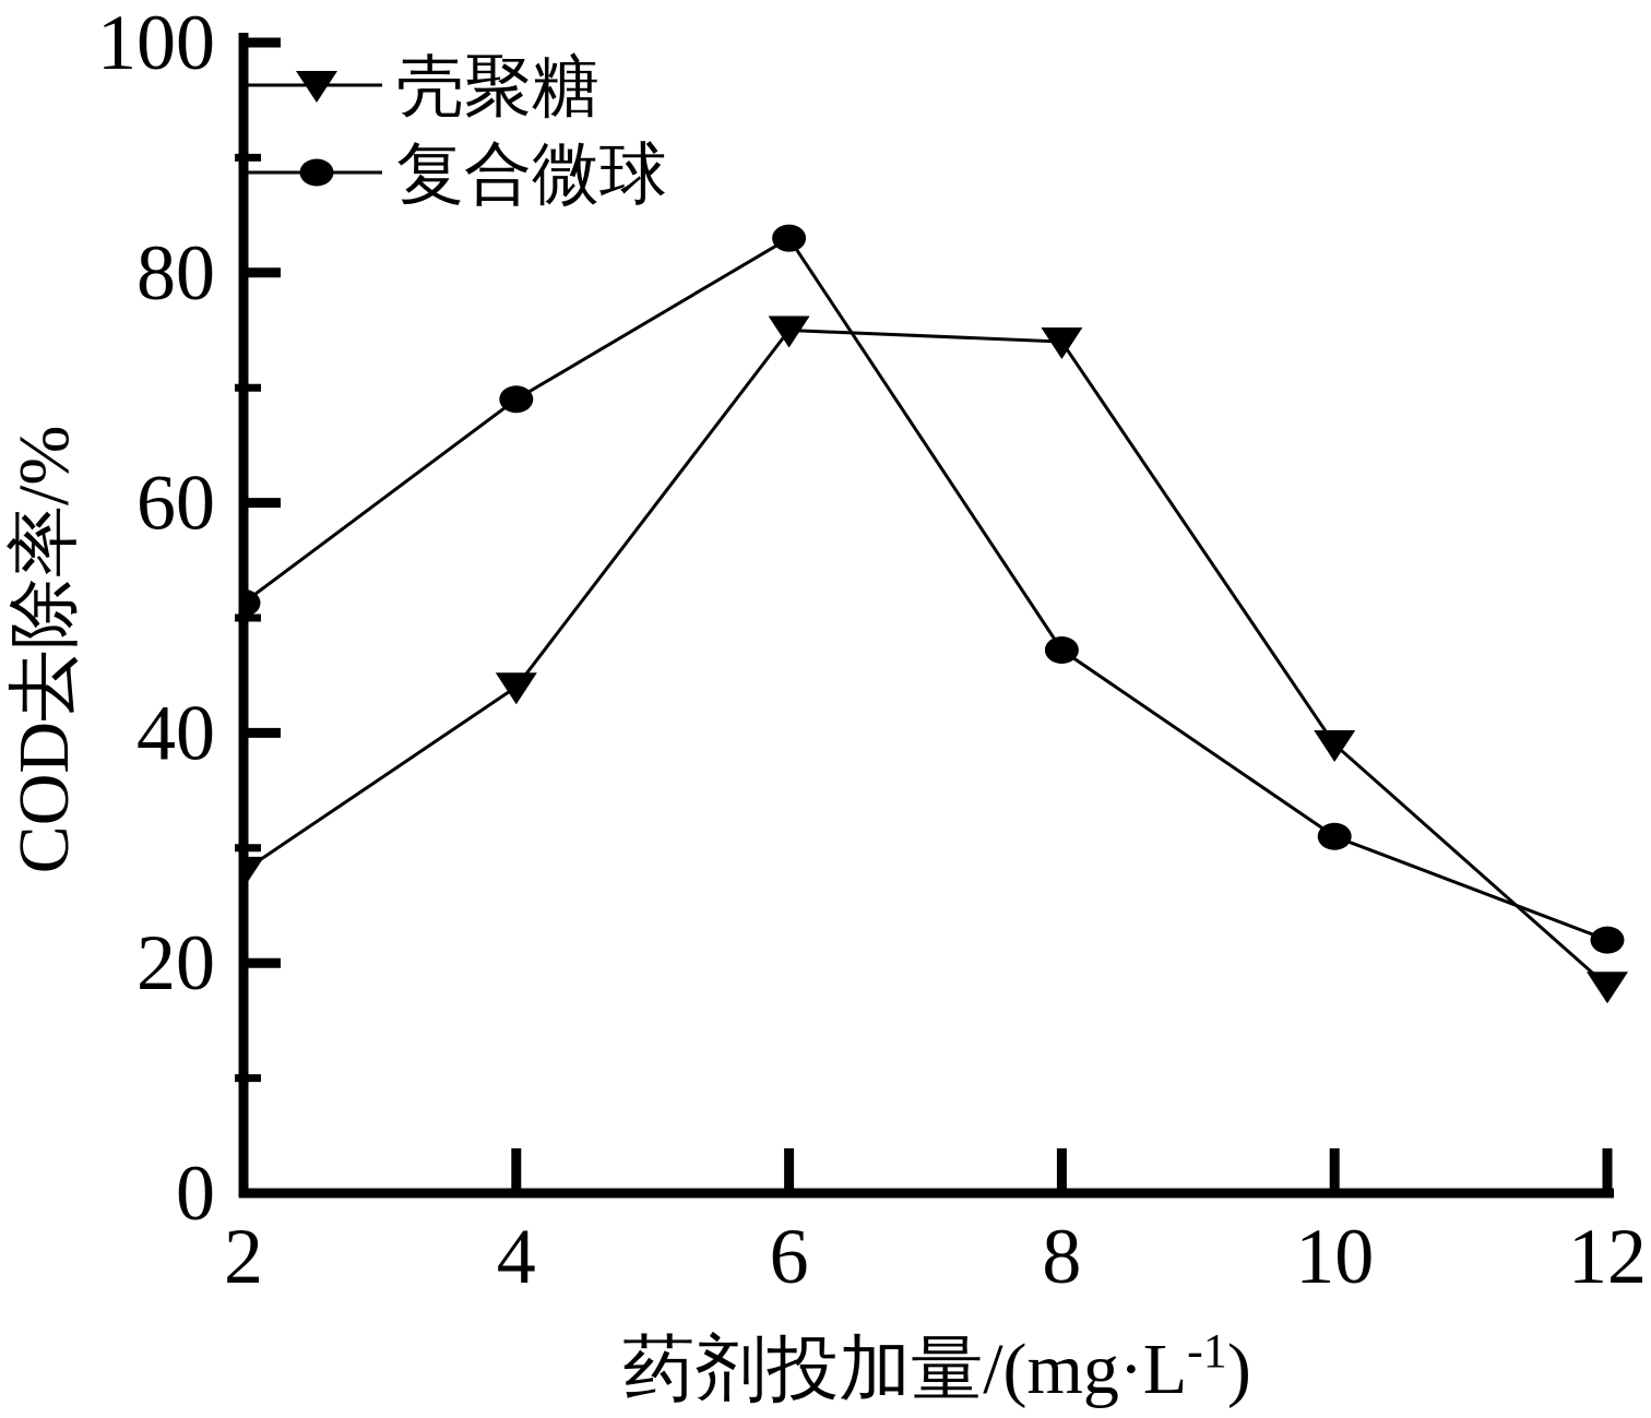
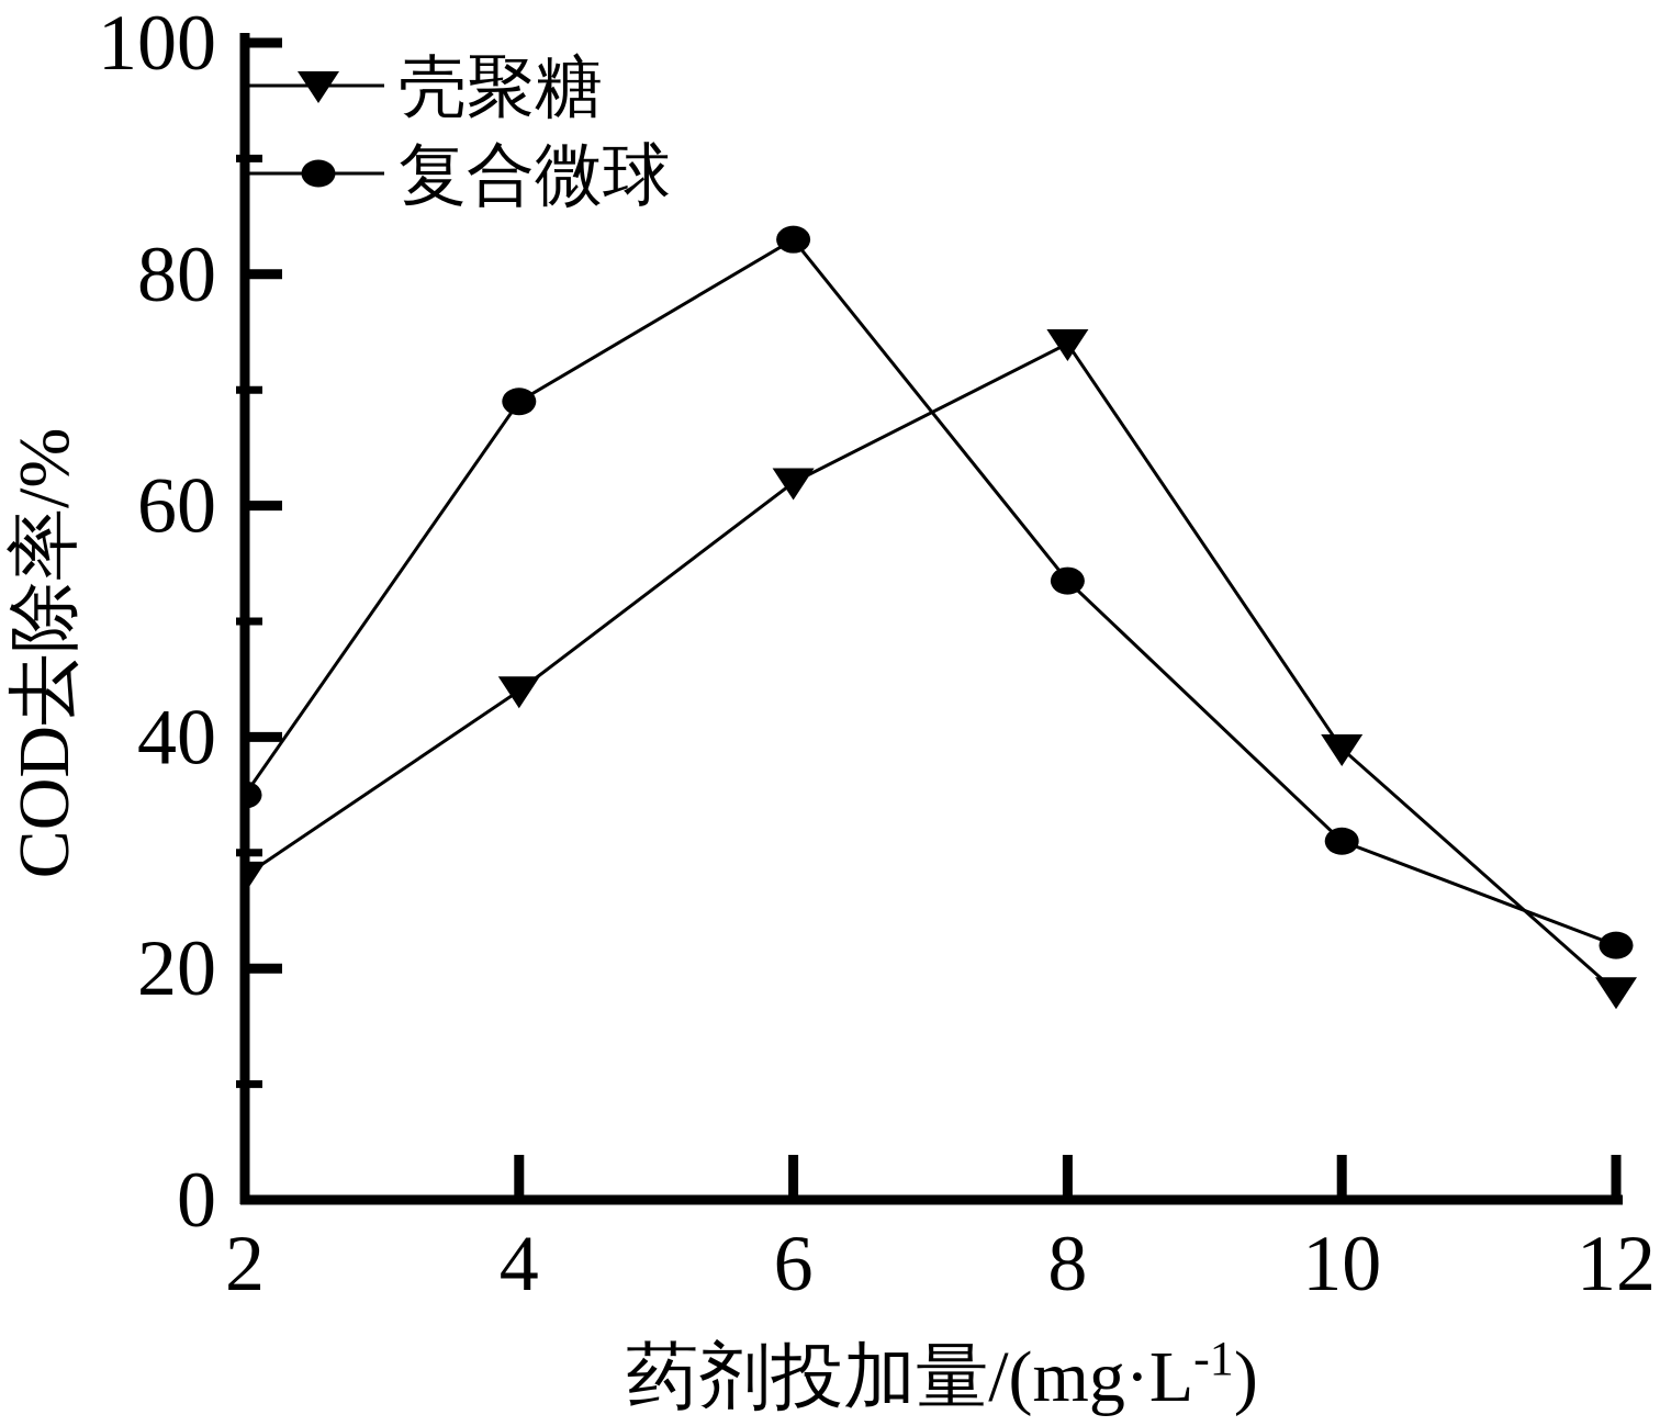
复合微球/2: 51.3 -> 35.0
壳聚糖/6: 75 -> 62
复合微球/8: 47.2 -> 53.5
